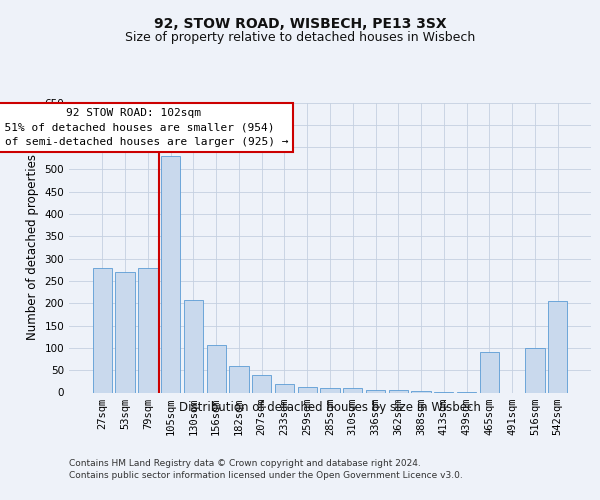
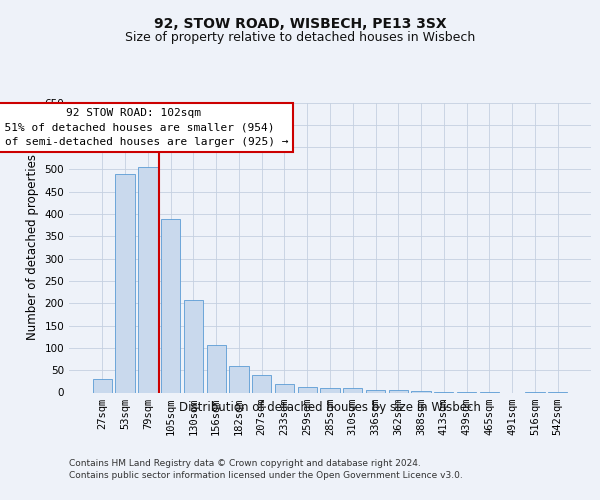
27sqm: 280 -> 30
53sqm: 270 -> 490
79sqm: 280 -> 505
105sqm: 530 -> 390
465sqm: 90 -> 1
516sqm: 100 -> 1
542sqm: 205 -> 1
